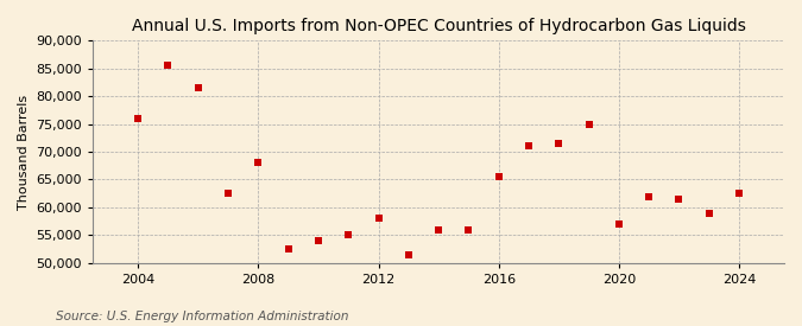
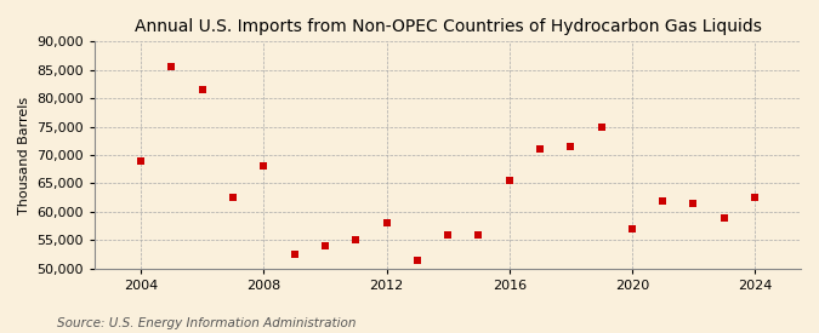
2004: 76,000 -> 69,000
